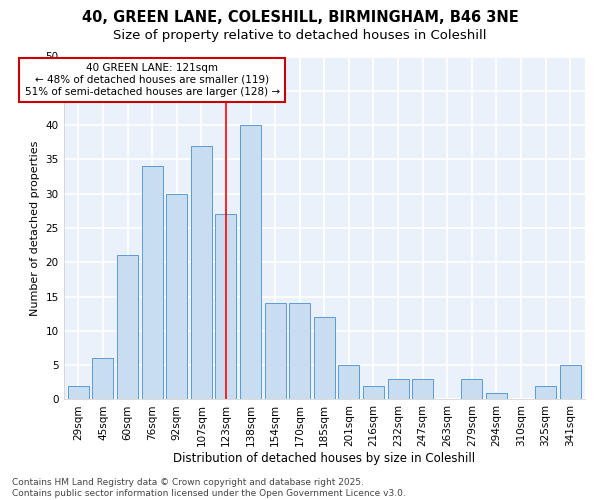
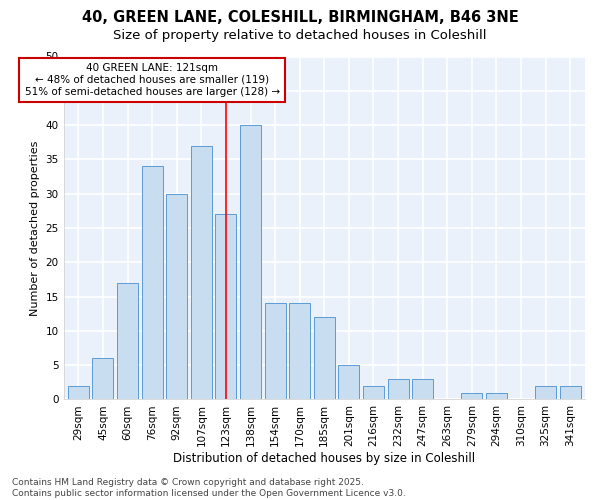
60sqm: 21 -> 17
279sqm: 3 -> 1
341sqm: 5 -> 2
